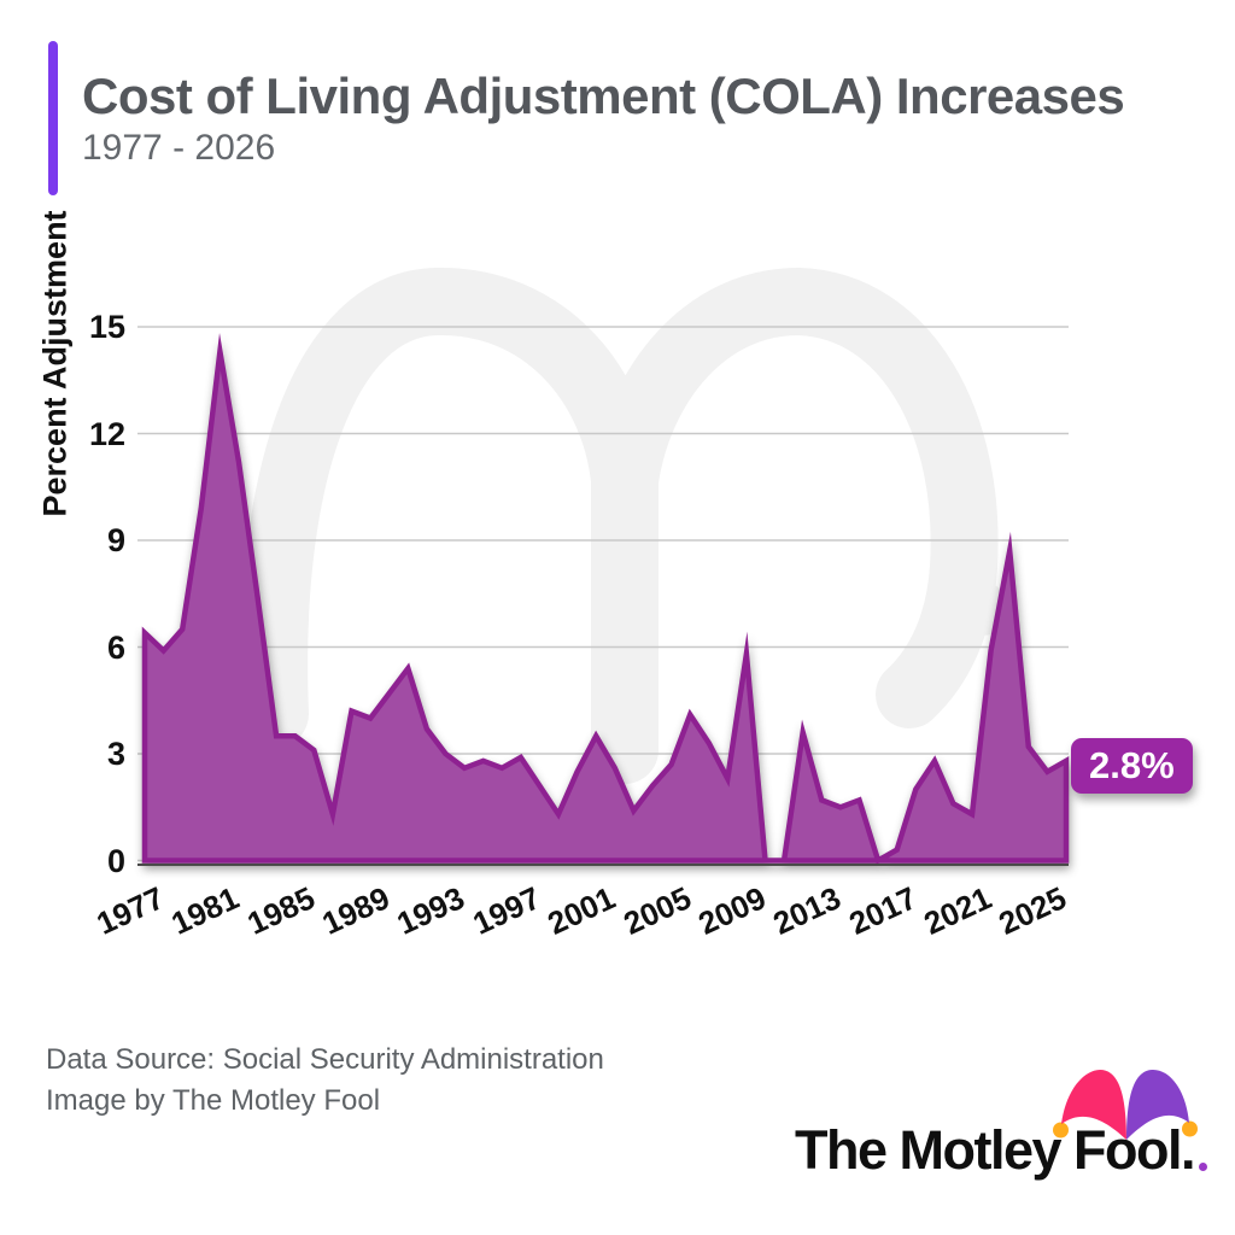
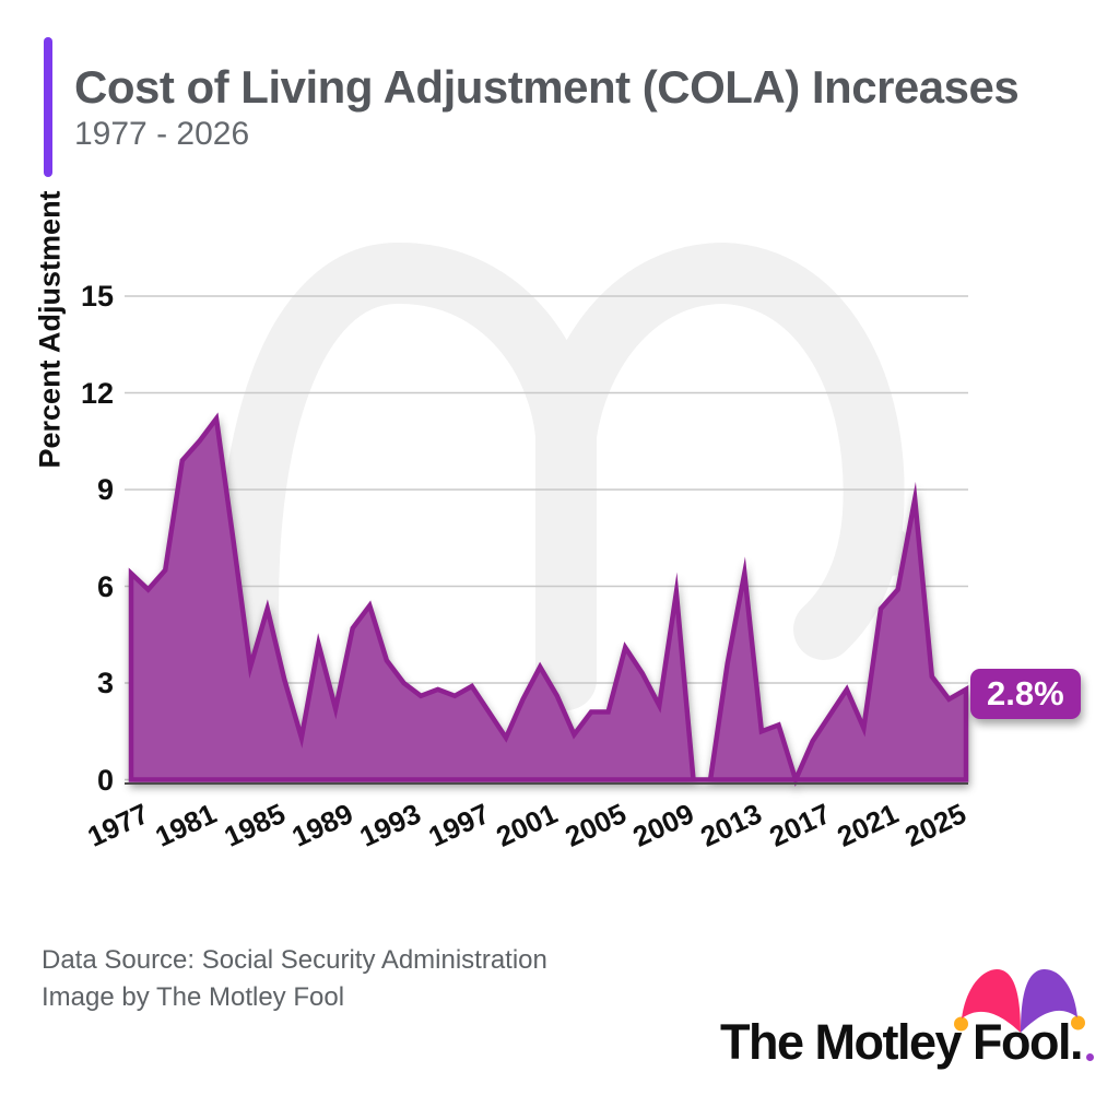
1981: 14.3 -> 10.5
1985: 3.5 -> 5.3
1989: 4.0 -> 2.2
2005: 2.7 -> 2.1
2013: 1.7 -> 6.4
2017: 0.3 -> 1.2
2021: 1.3 -> 5.3
